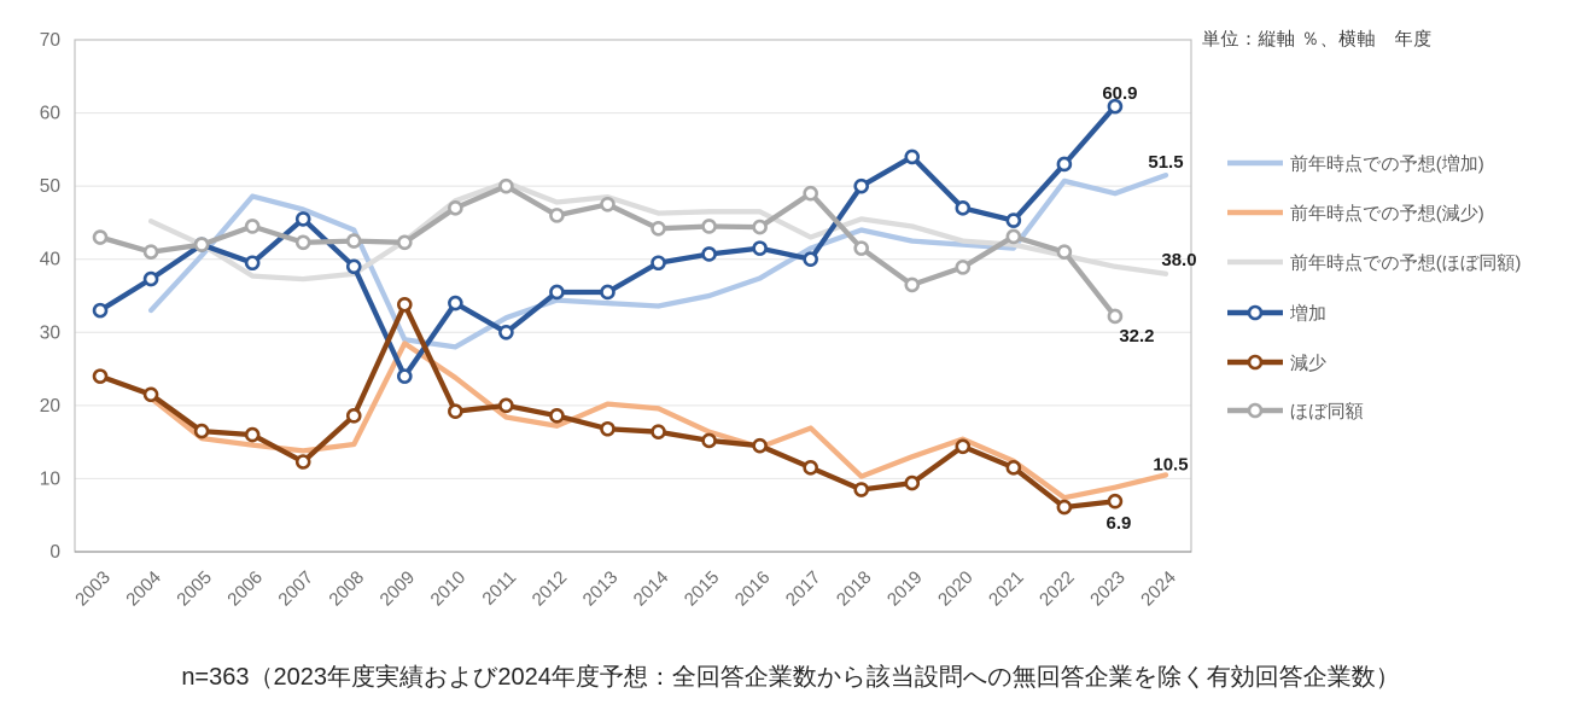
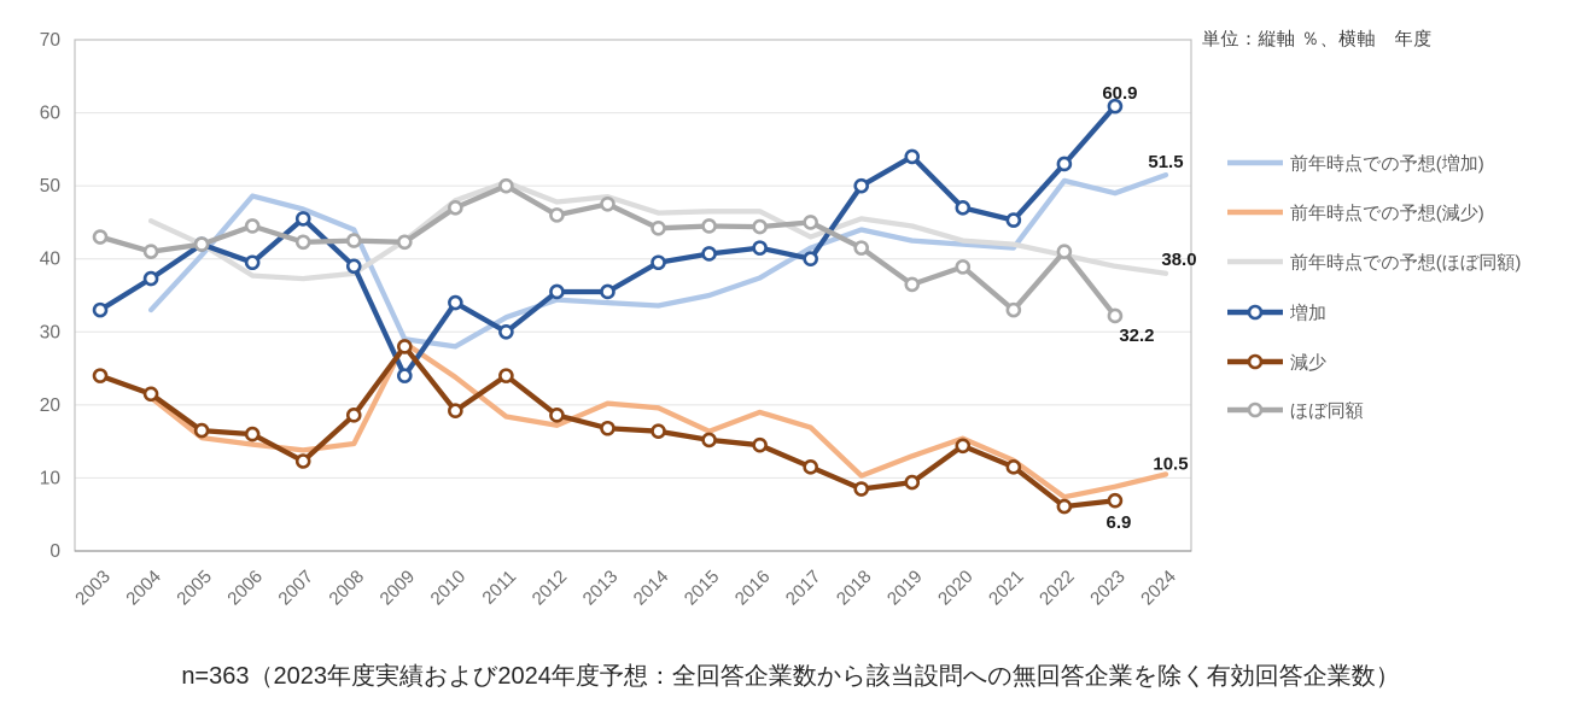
減少/2009: 34 -> 28
減少/2011: 20 -> 24
前年時点での予想(減少)/2016: 14 -> 19
ほぼ同額/2017: 49 -> 45
ほぼ同額/2021: 43 -> 33
